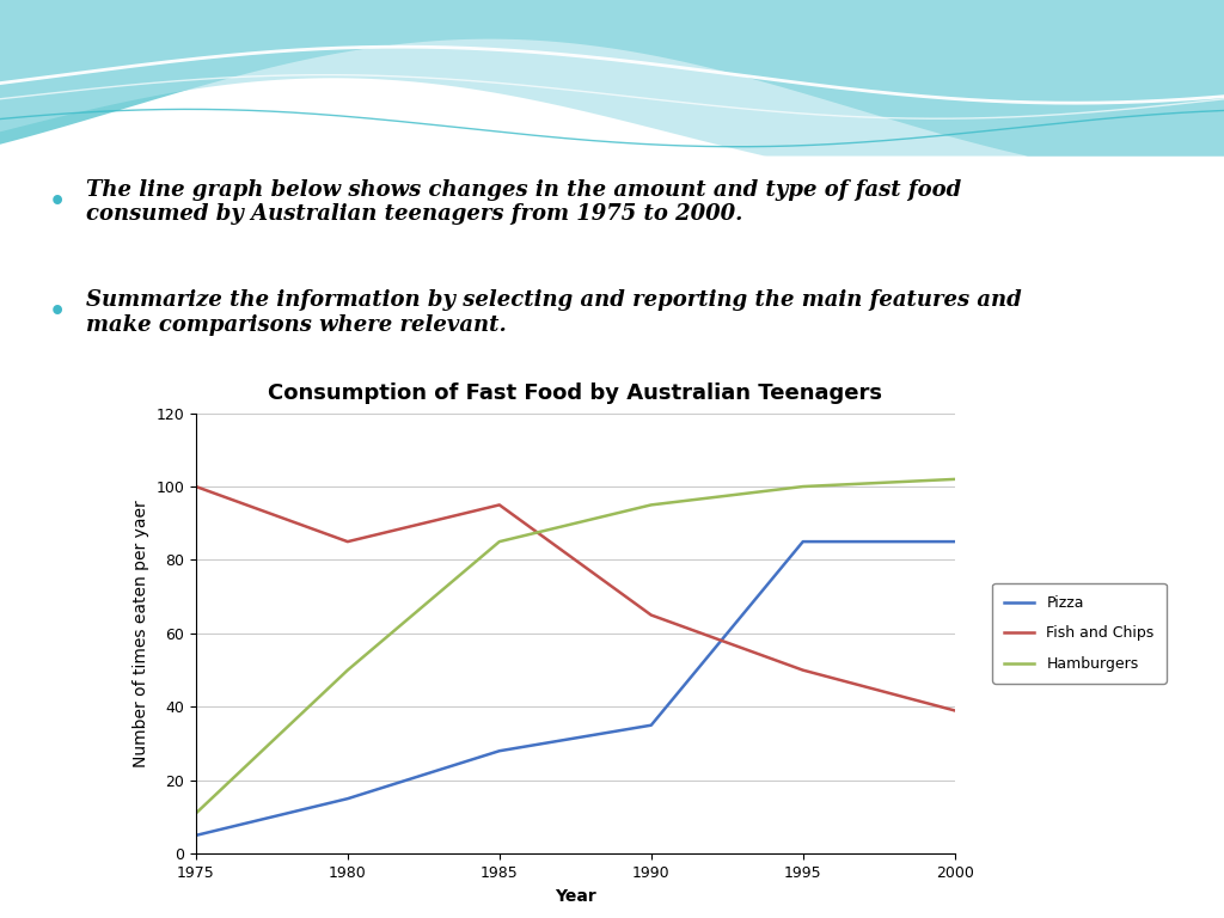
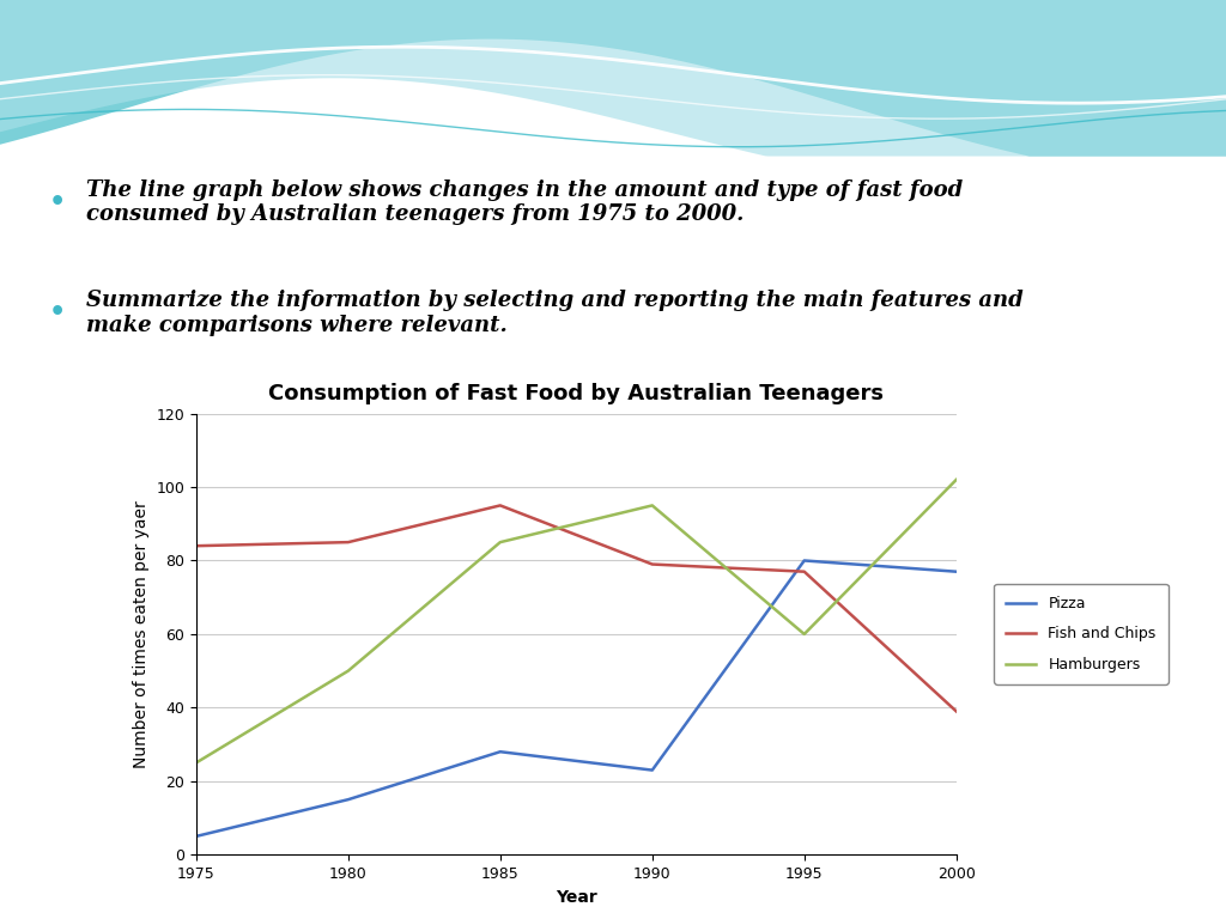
Consumption of Fast Food by Australian Teenagers/Fish and Chips/1975: 100 -> 84
Consumption of Fast Food by Australian Teenagers/Hamburgers/1975: 11 -> 25
Consumption of Fast Food by Australian Teenagers/Pizza/1990: 35 -> 23
Consumption of Fast Food by Australian Teenagers/Fish and Chips/1990: 65 -> 79
Consumption of Fast Food by Australian Teenagers/Pizza/1995: 85 -> 80
Consumption of Fast Food by Australian Teenagers/Fish and Chips/1995: 50 -> 77
Consumption of Fast Food by Australian Teenagers/Hamburgers/1995: 100 -> 60
Consumption of Fast Food by Australian Teenagers/Pizza/2000: 85 -> 77
